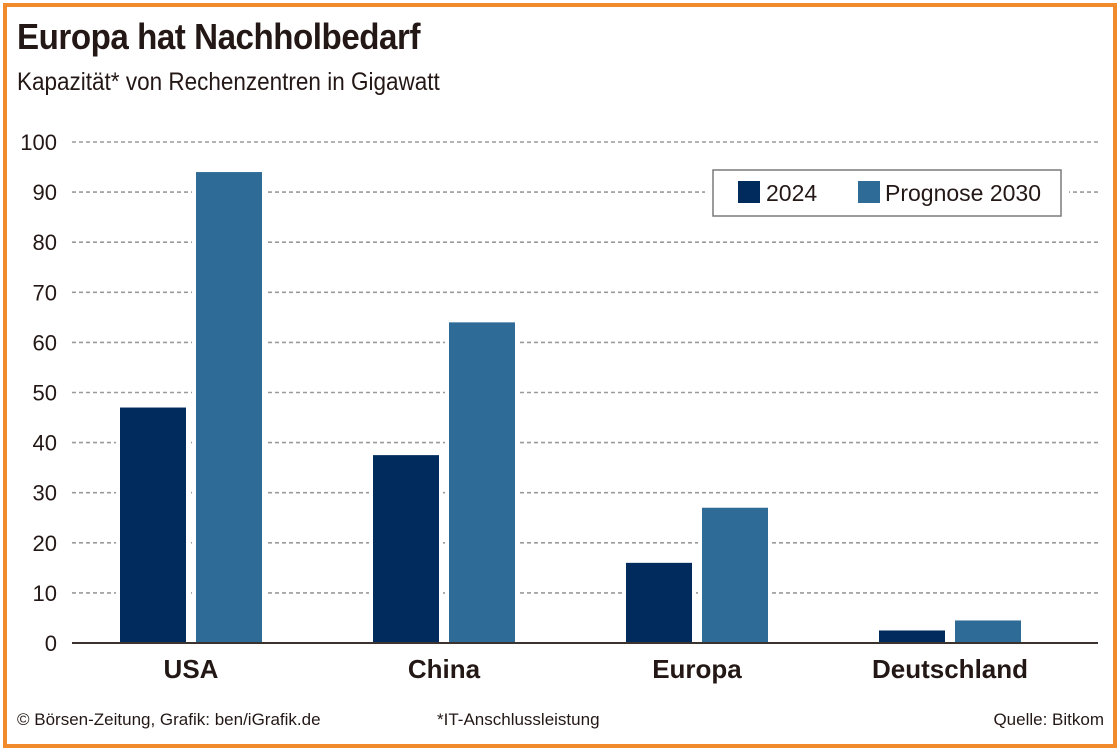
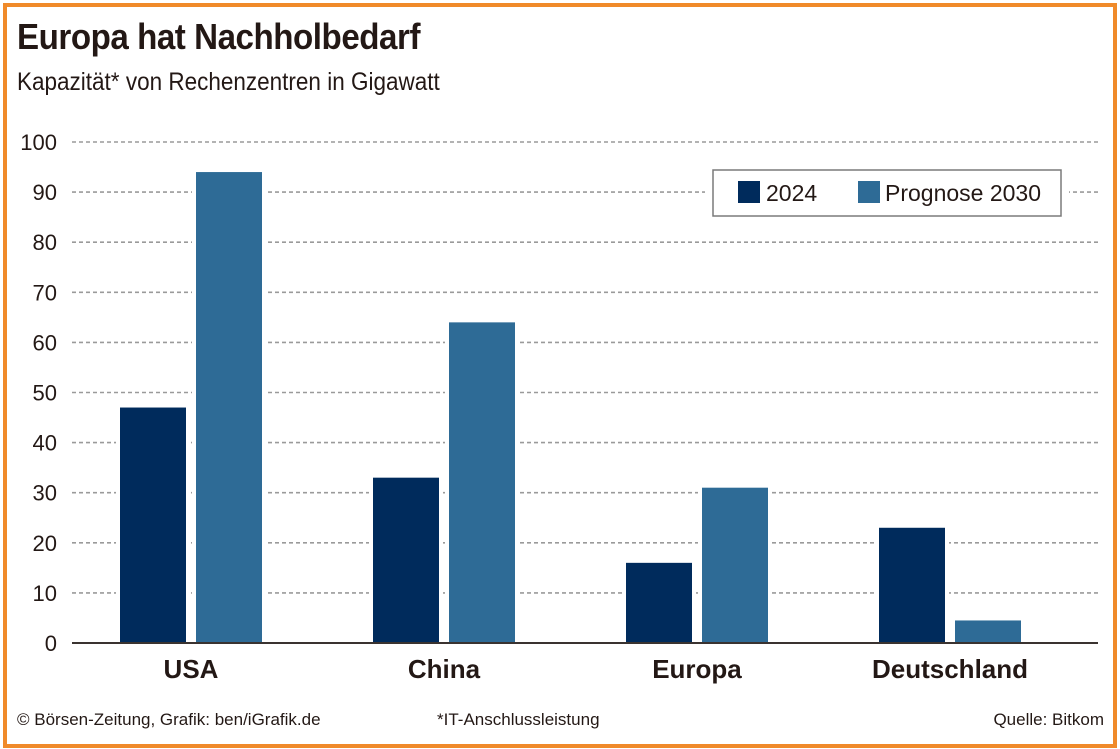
2024/China: 38 -> 33
Prognose 2030/Europa: 27 -> 31
2024/Deutschland: 2 -> 23
